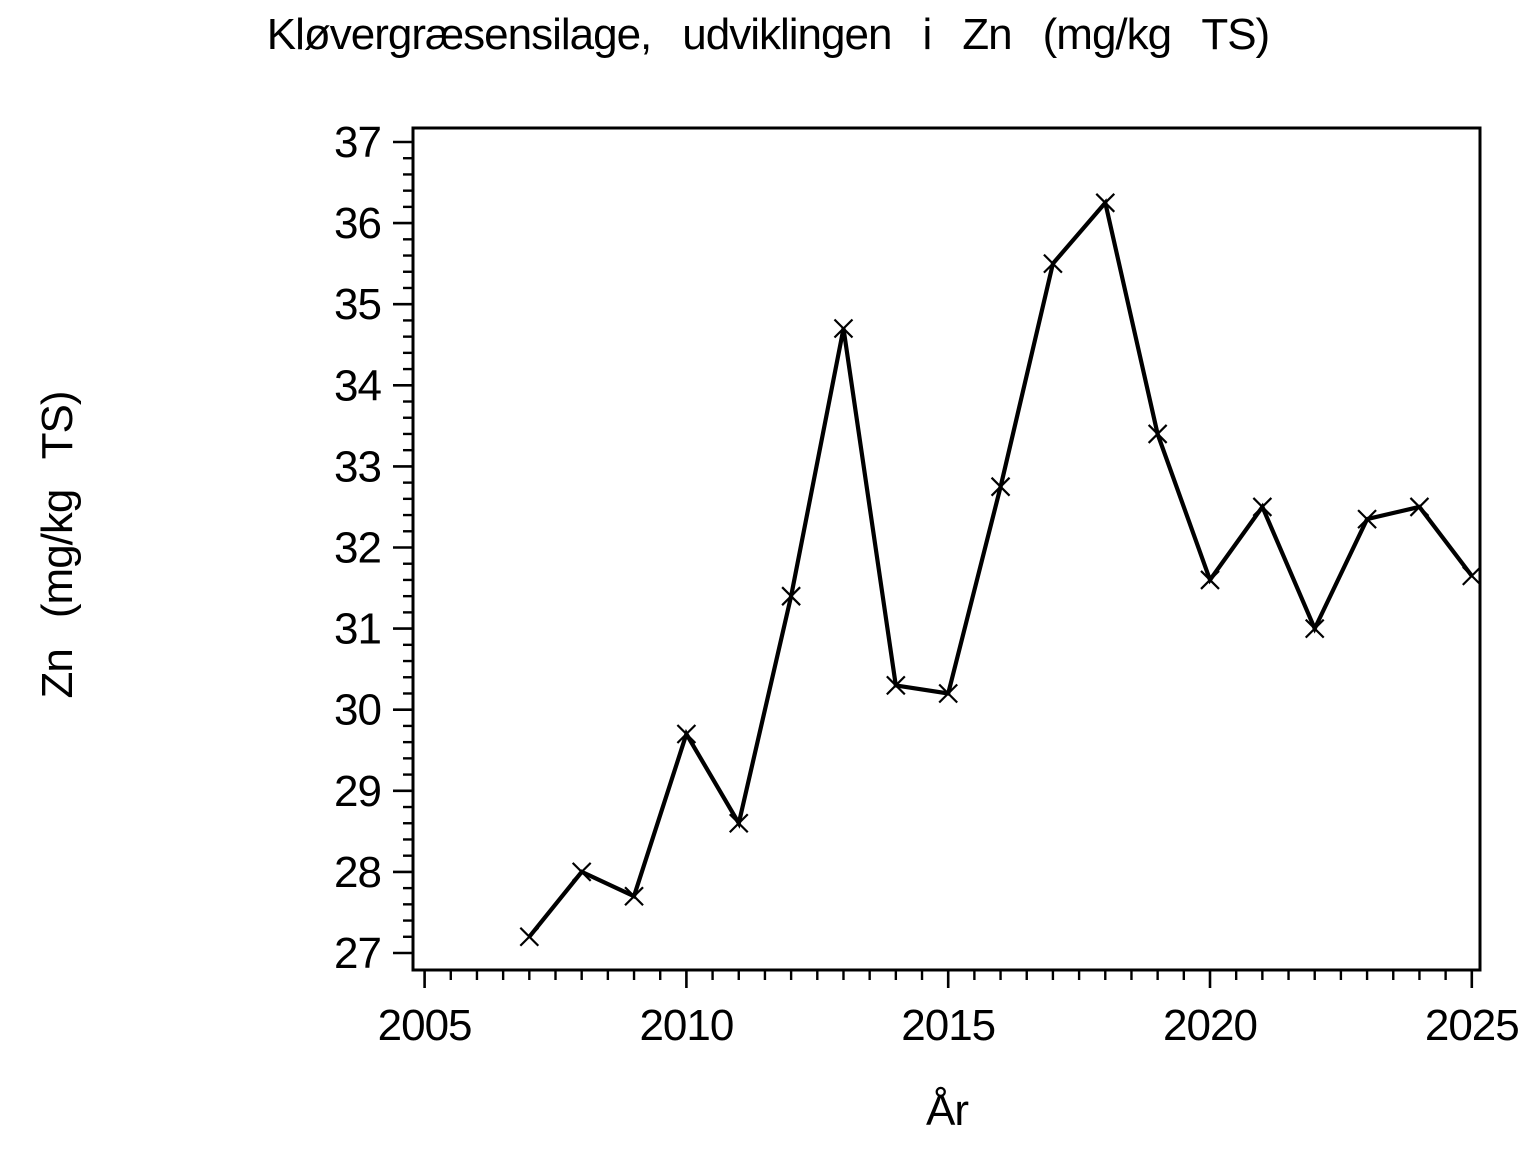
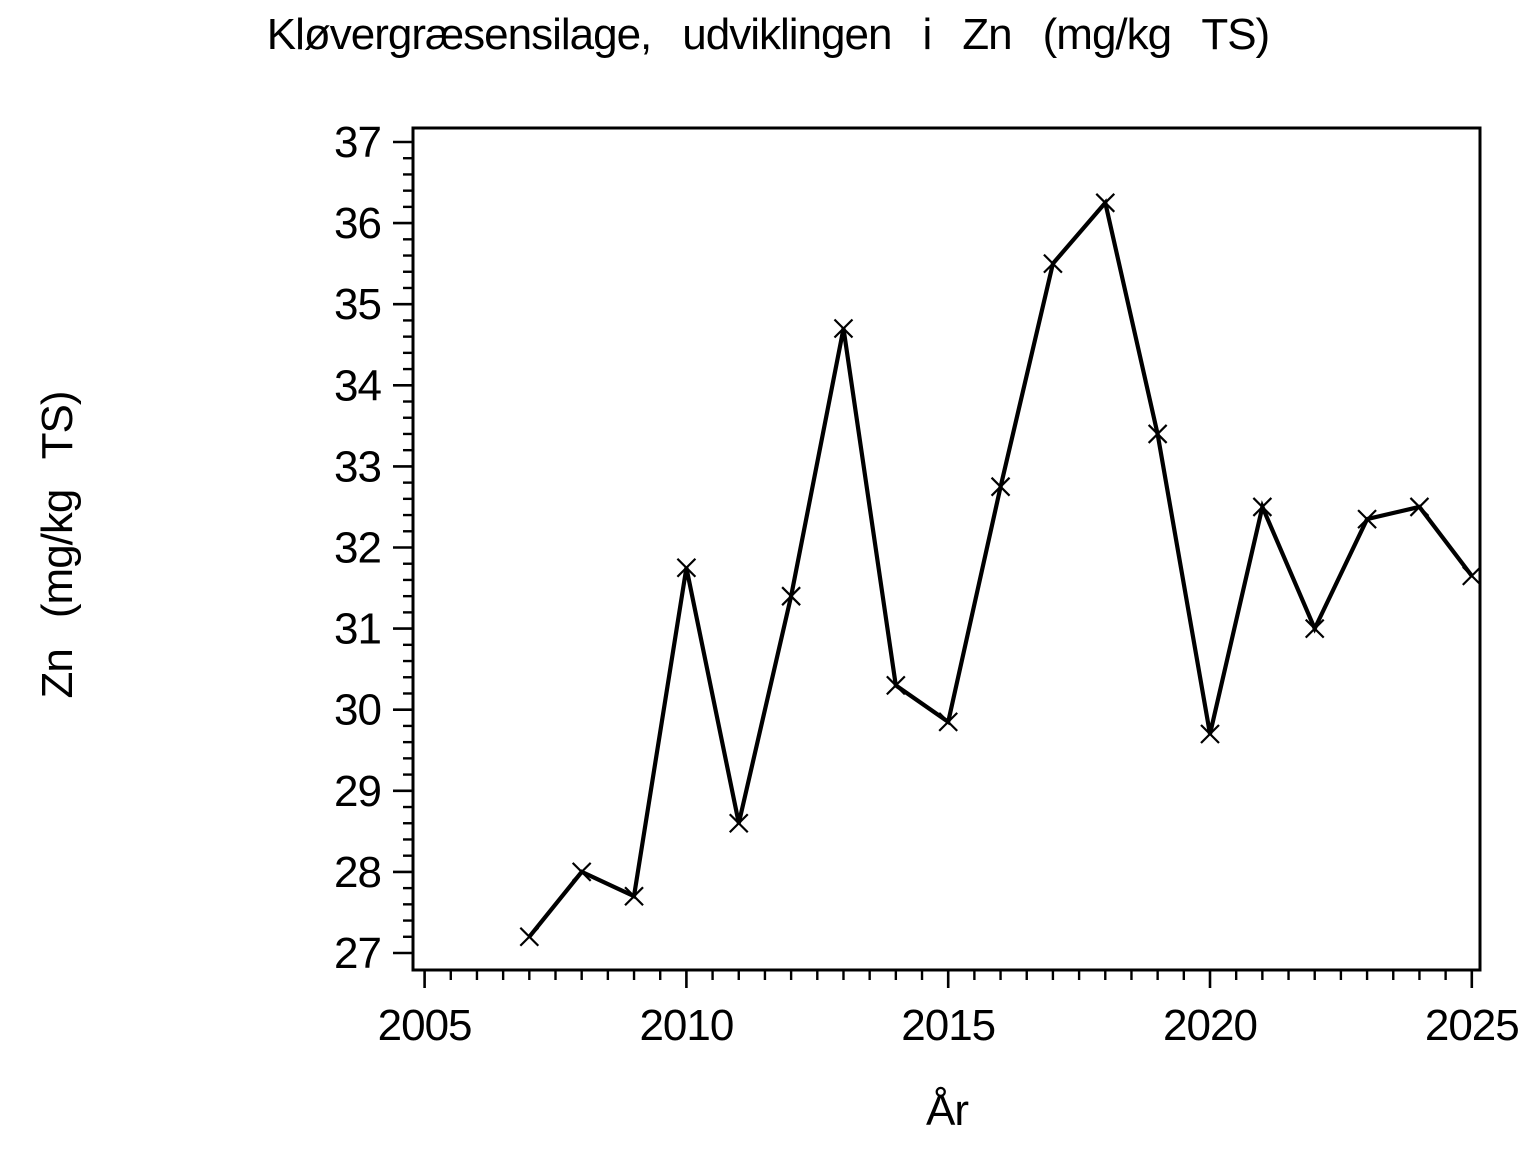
2010: 29.7 -> 31.8
2015: 30.2 -> 29.9
2020: 31.6 -> 29.7
